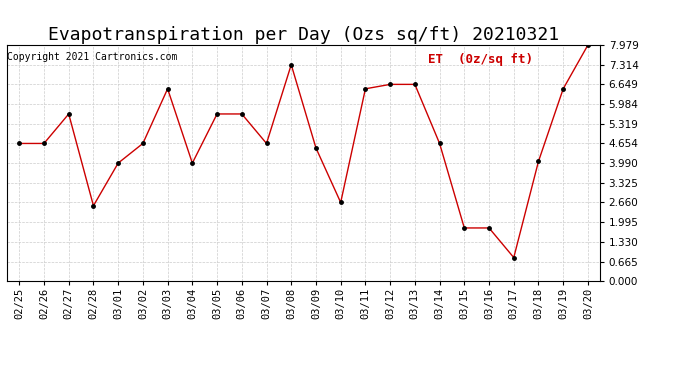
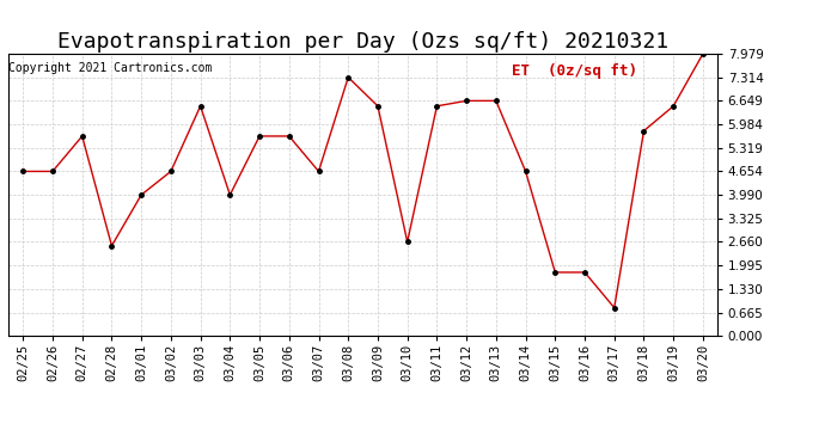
03/09: 4.50 -> 6.50
03/18: 4.05 -> 5.80
